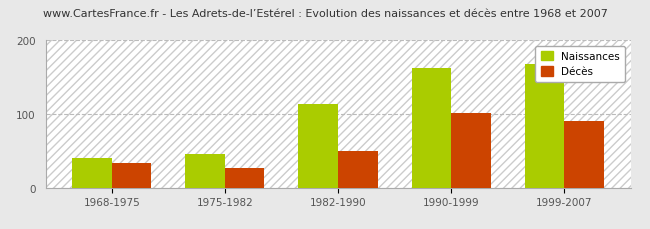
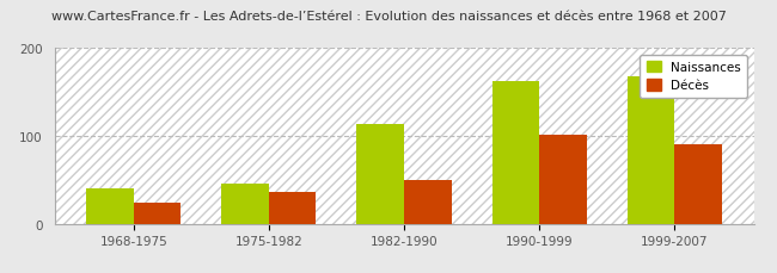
Décès/1968-1975: 33 -> 24
Décès/1975-1982: 27 -> 36
